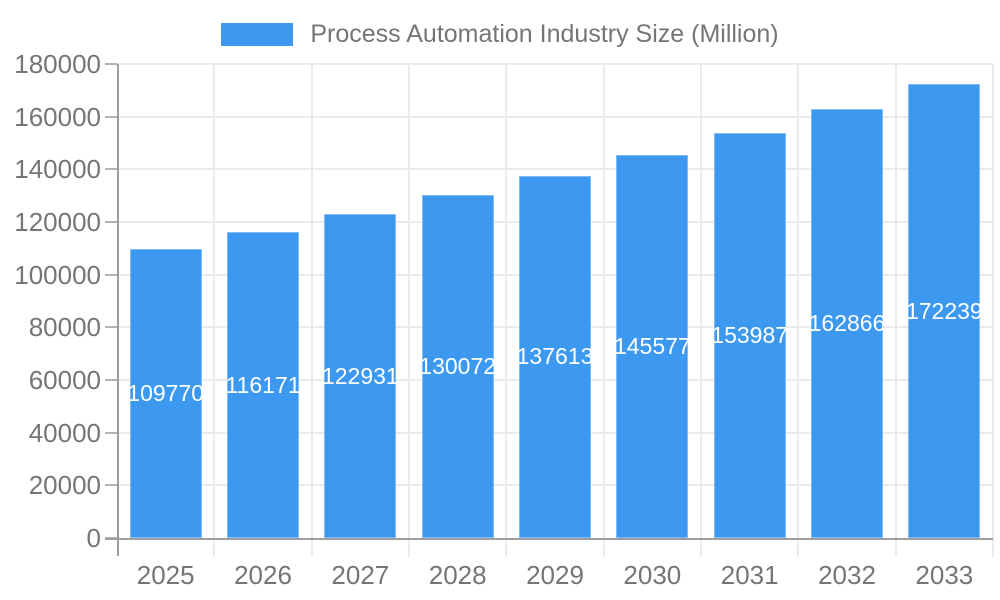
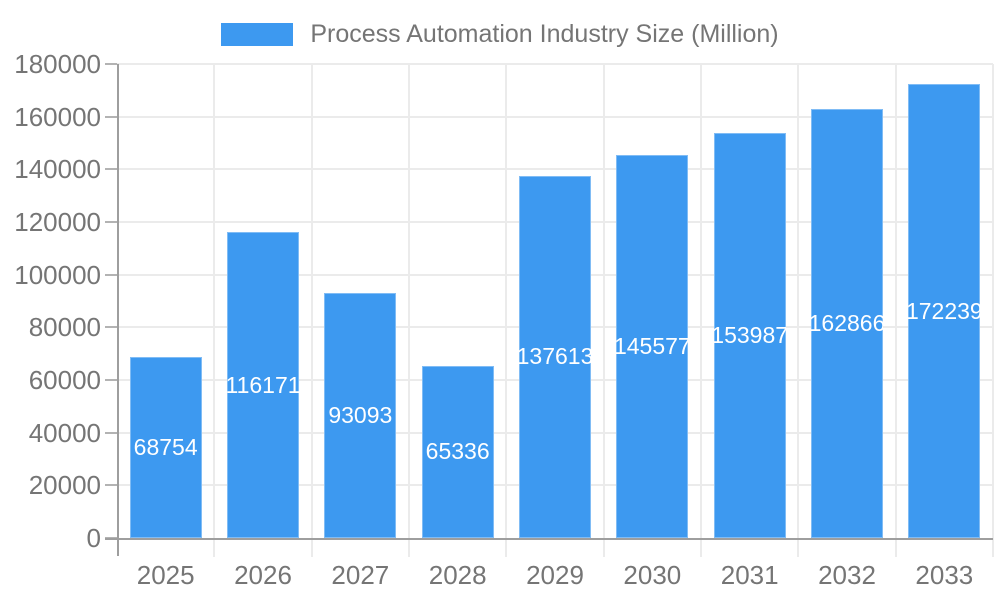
2025: 109770 -> 68754
2027: 122931 -> 93093
2028: 130072 -> 65336
